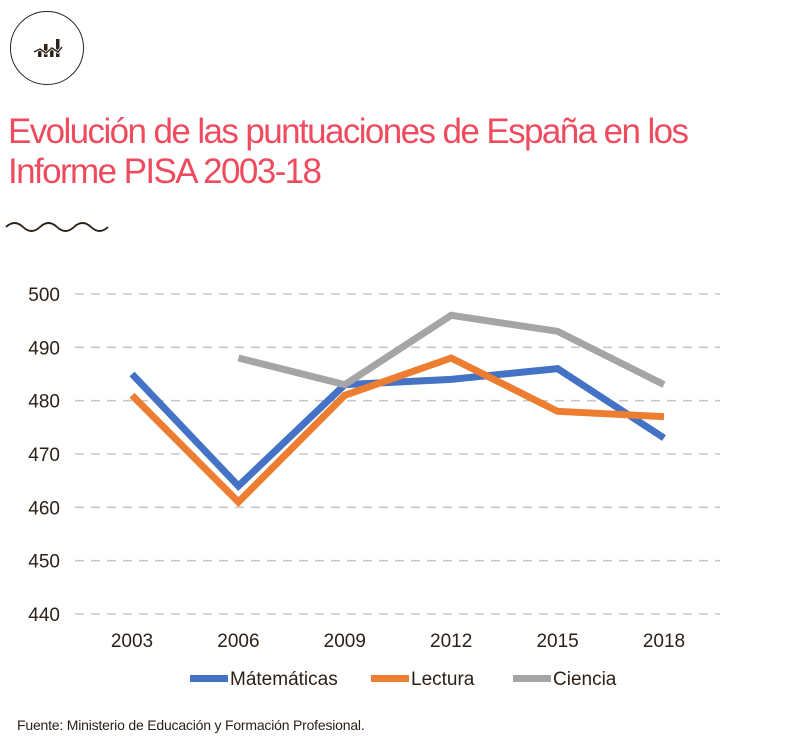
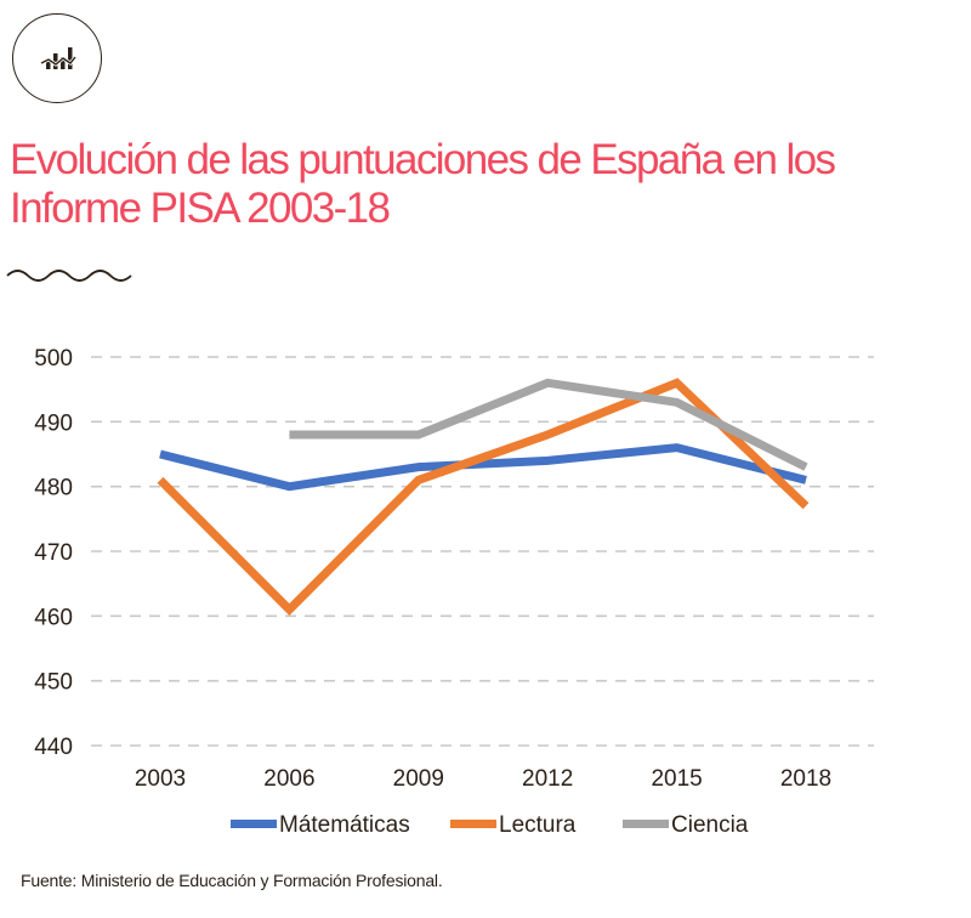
Mátemáticas/2006: 464 -> 480
Ciencia/2009: 483 -> 488
Lectura/2015: 478 -> 496
Mátemáticas/2018: 473 -> 481
